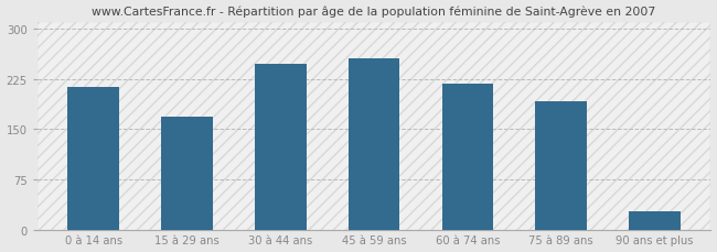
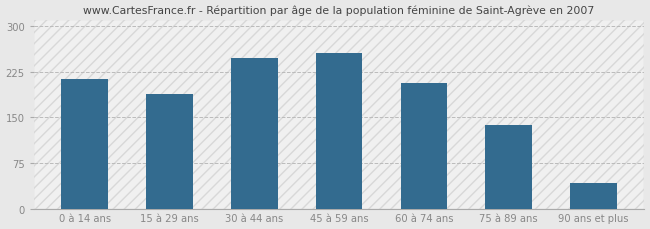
15 à 29 ans: 168 -> 188
60 à 74 ans: 218 -> 206
75 à 89 ans: 192 -> 138
90 ans et plus: 28 -> 42
